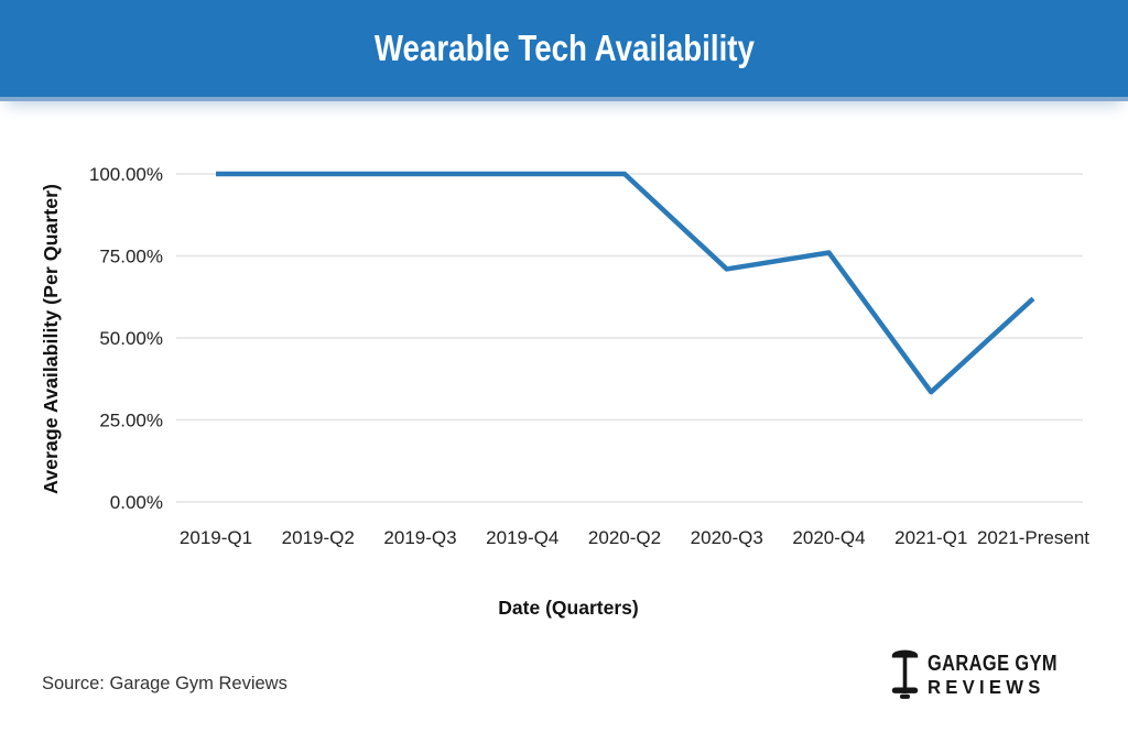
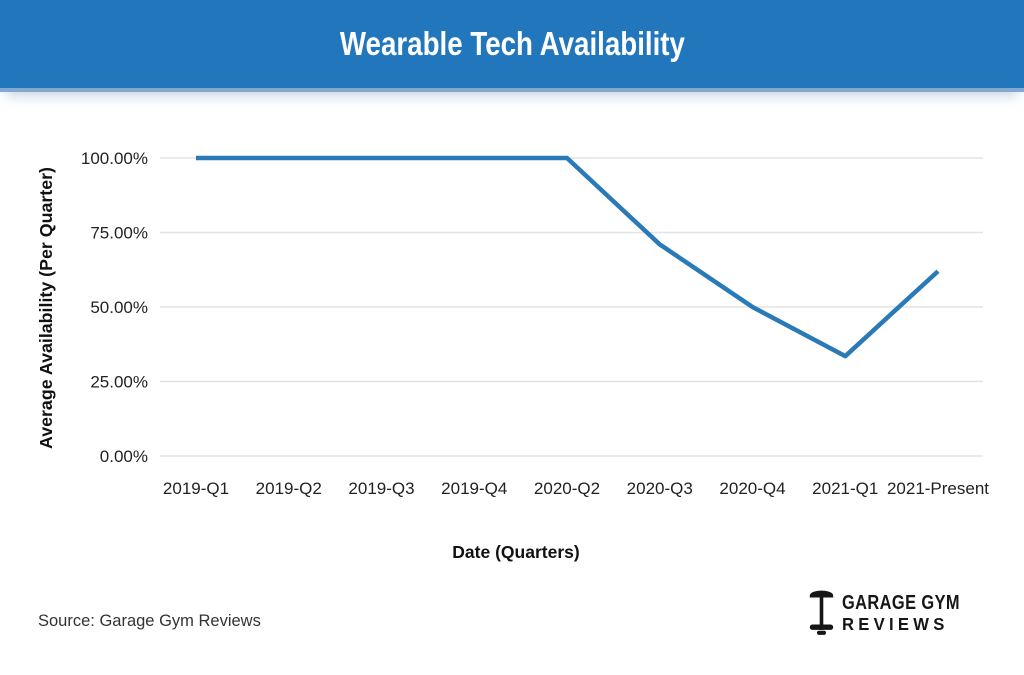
2020-Q4: 76% -> 50%
